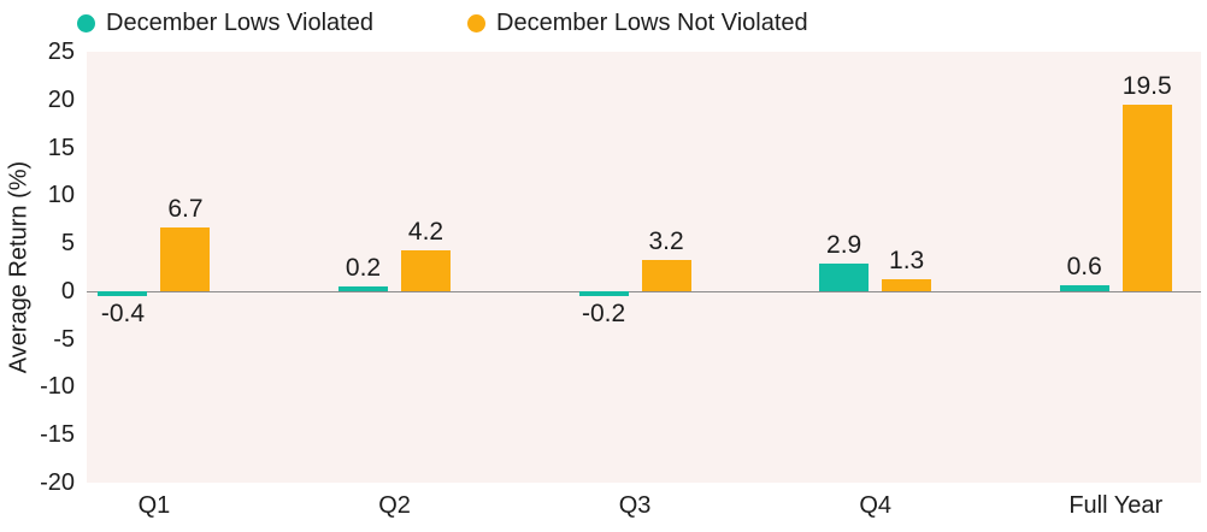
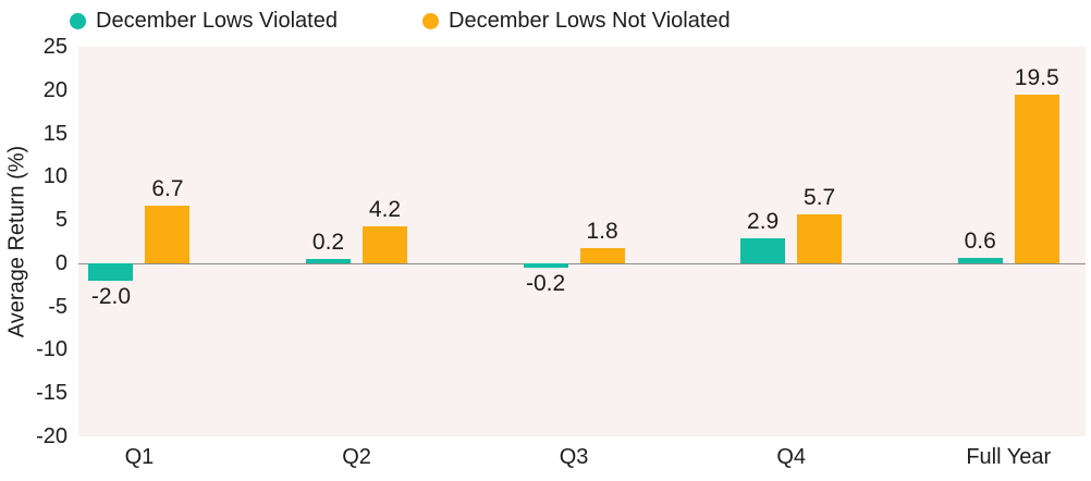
December Lows Violated/Q1: -0.4 -> -2.0
December Lows Not Violated/Q3: 3.2 -> 1.8
December Lows Not Violated/Q4: 1.3 -> 5.7
